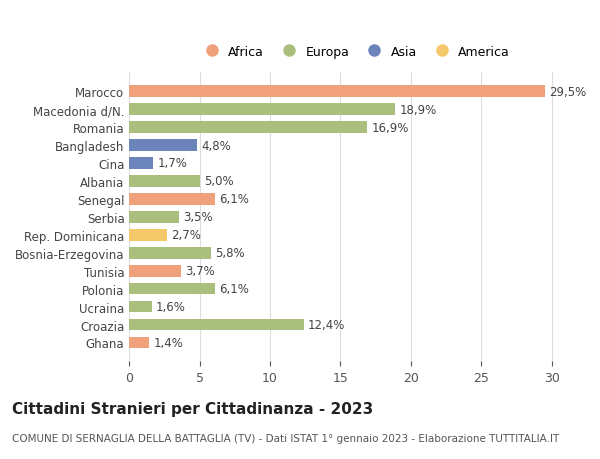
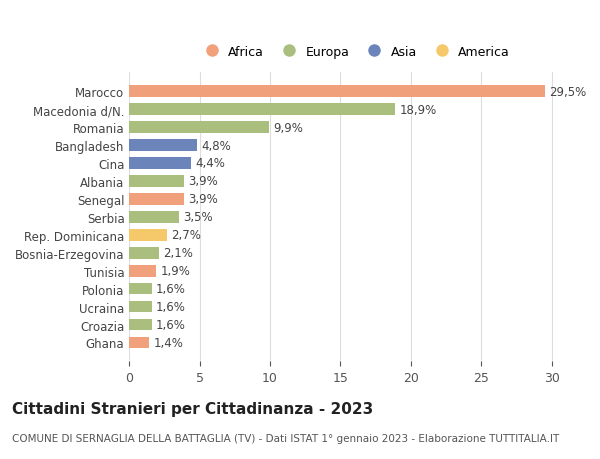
Romania: 16,9% -> 9,9%
Cina: 1,7% -> 4,4%
Albania: 5,0% -> 3,9%
Senegal: 6,1% -> 3,9%
Bosnia-Erzegovina: 5,8% -> 2,1%
Tunisia: 3,7% -> 1,9%
Polonia: 6,1% -> 1,6%
Croazia: 12,4% -> 1,6%
